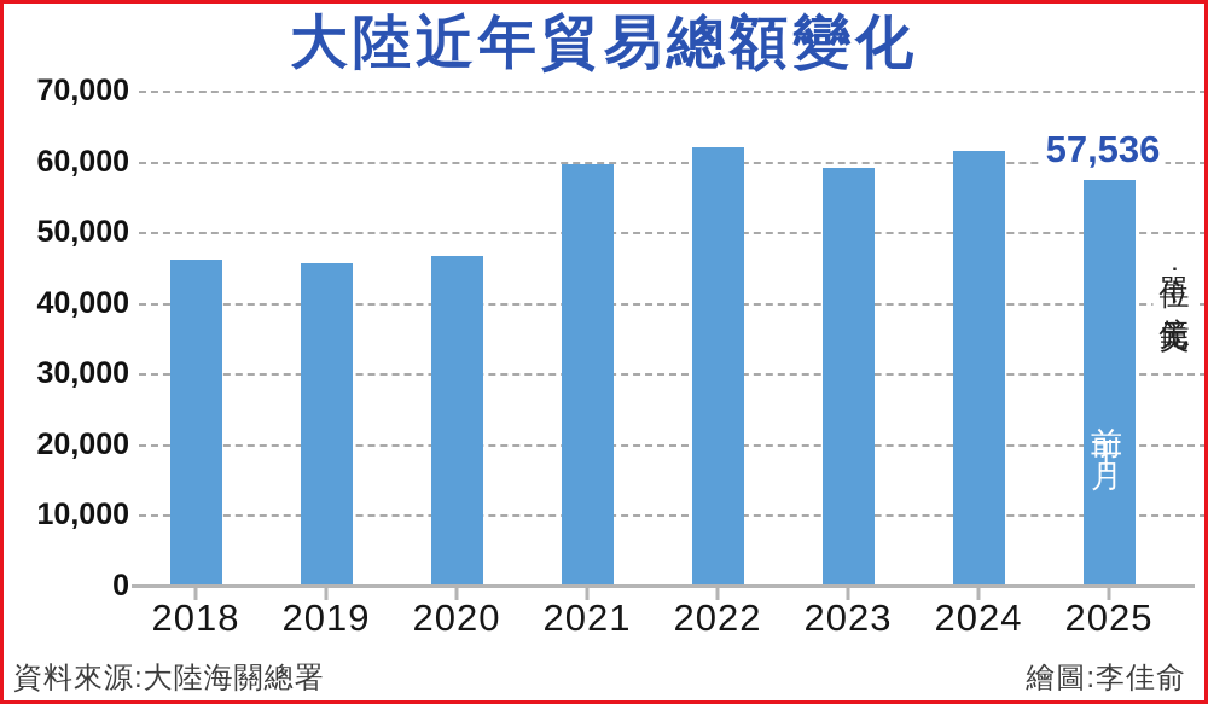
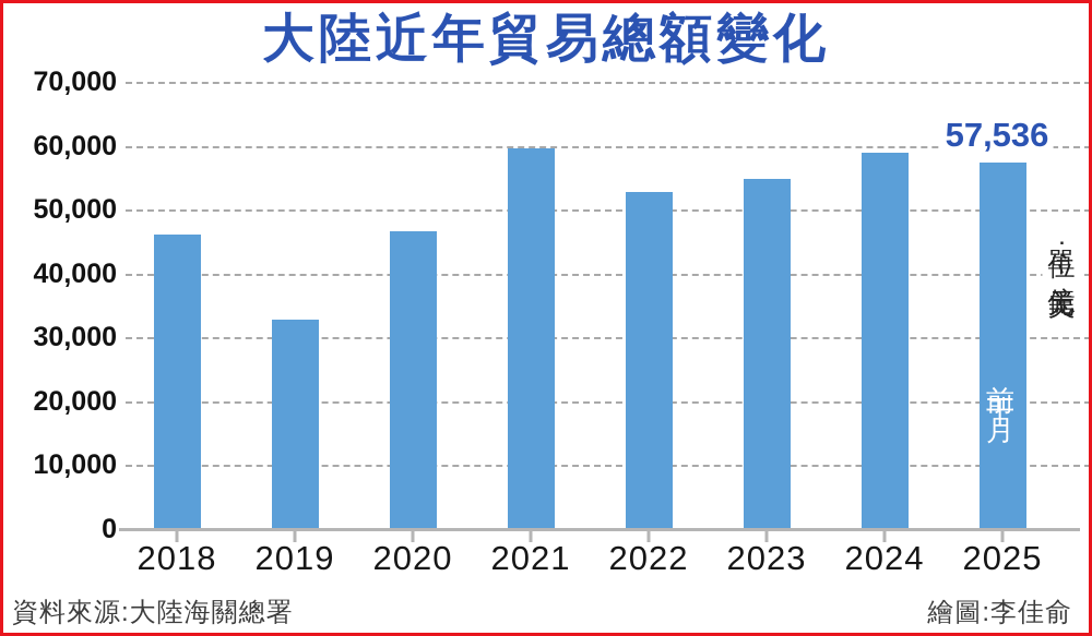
2019: 46000 -> 33000
2022: 62000 -> 53000
2023: 59000 -> 55000
2024: 62000 -> 59000
